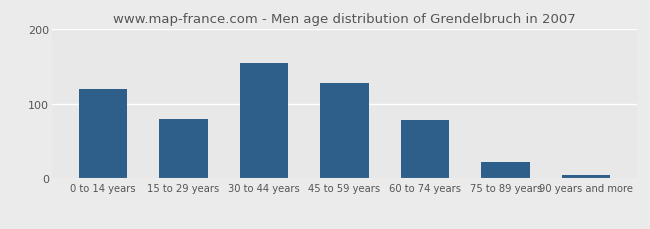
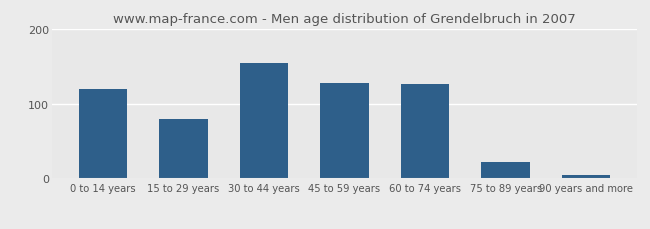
60 to 74 years: 78 -> 126
